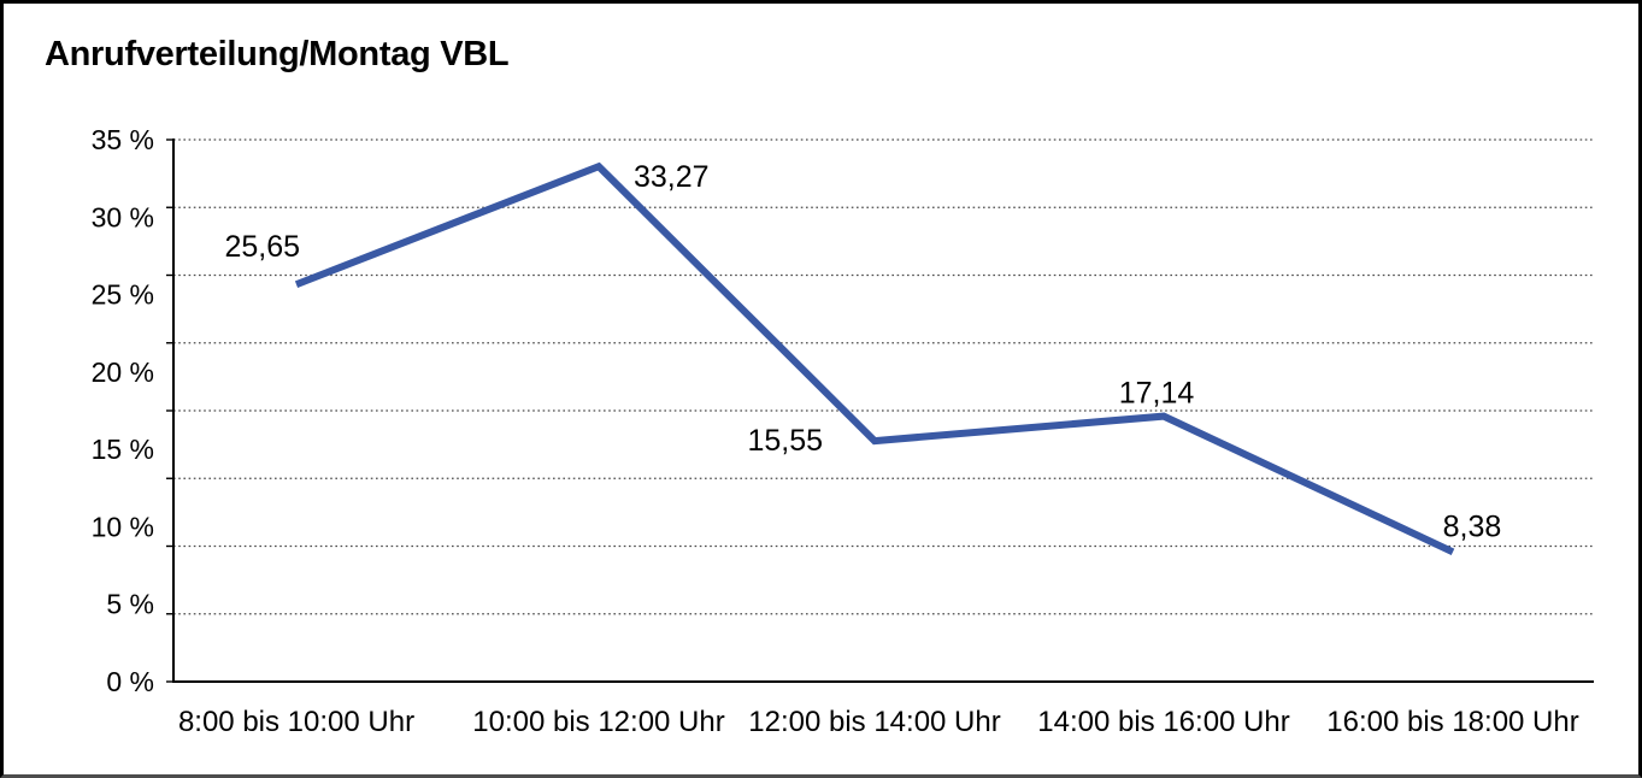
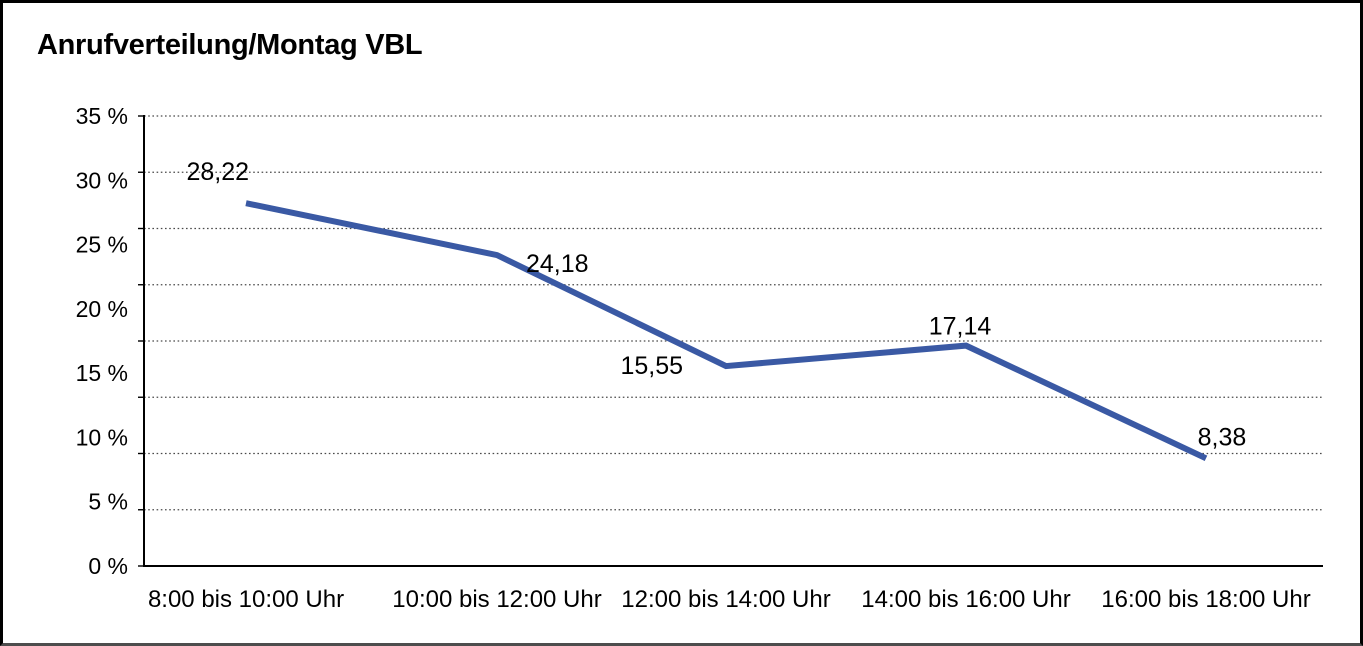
8:00 bis 10:00 Uhr: 25,65 -> 28,22
10:00 bis 12:00 Uhr: 33,27 -> 24,18
